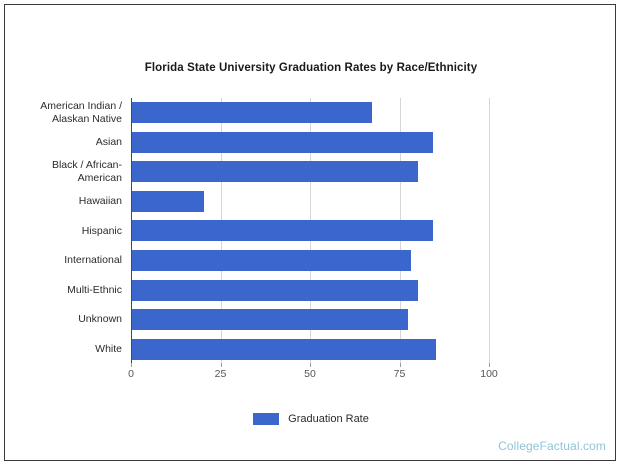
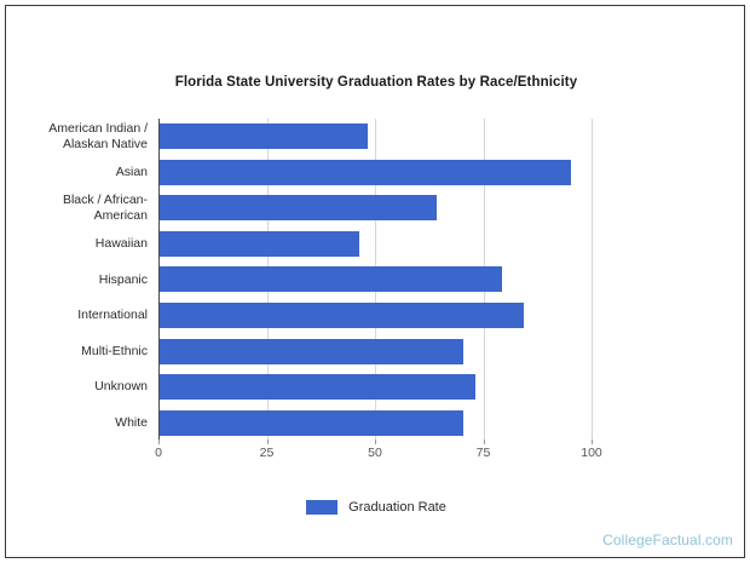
American Indian / Alaskan Native: 67 -> 48
Asian: 84 -> 95
Black / African- American: 80 -> 64
Hawaiian: 20 -> 46
Hispanic: 84 -> 79
International: 78 -> 84
Multi-Ethnic: 80 -> 70
Unknown: 77 -> 73
White: 85 -> 70
